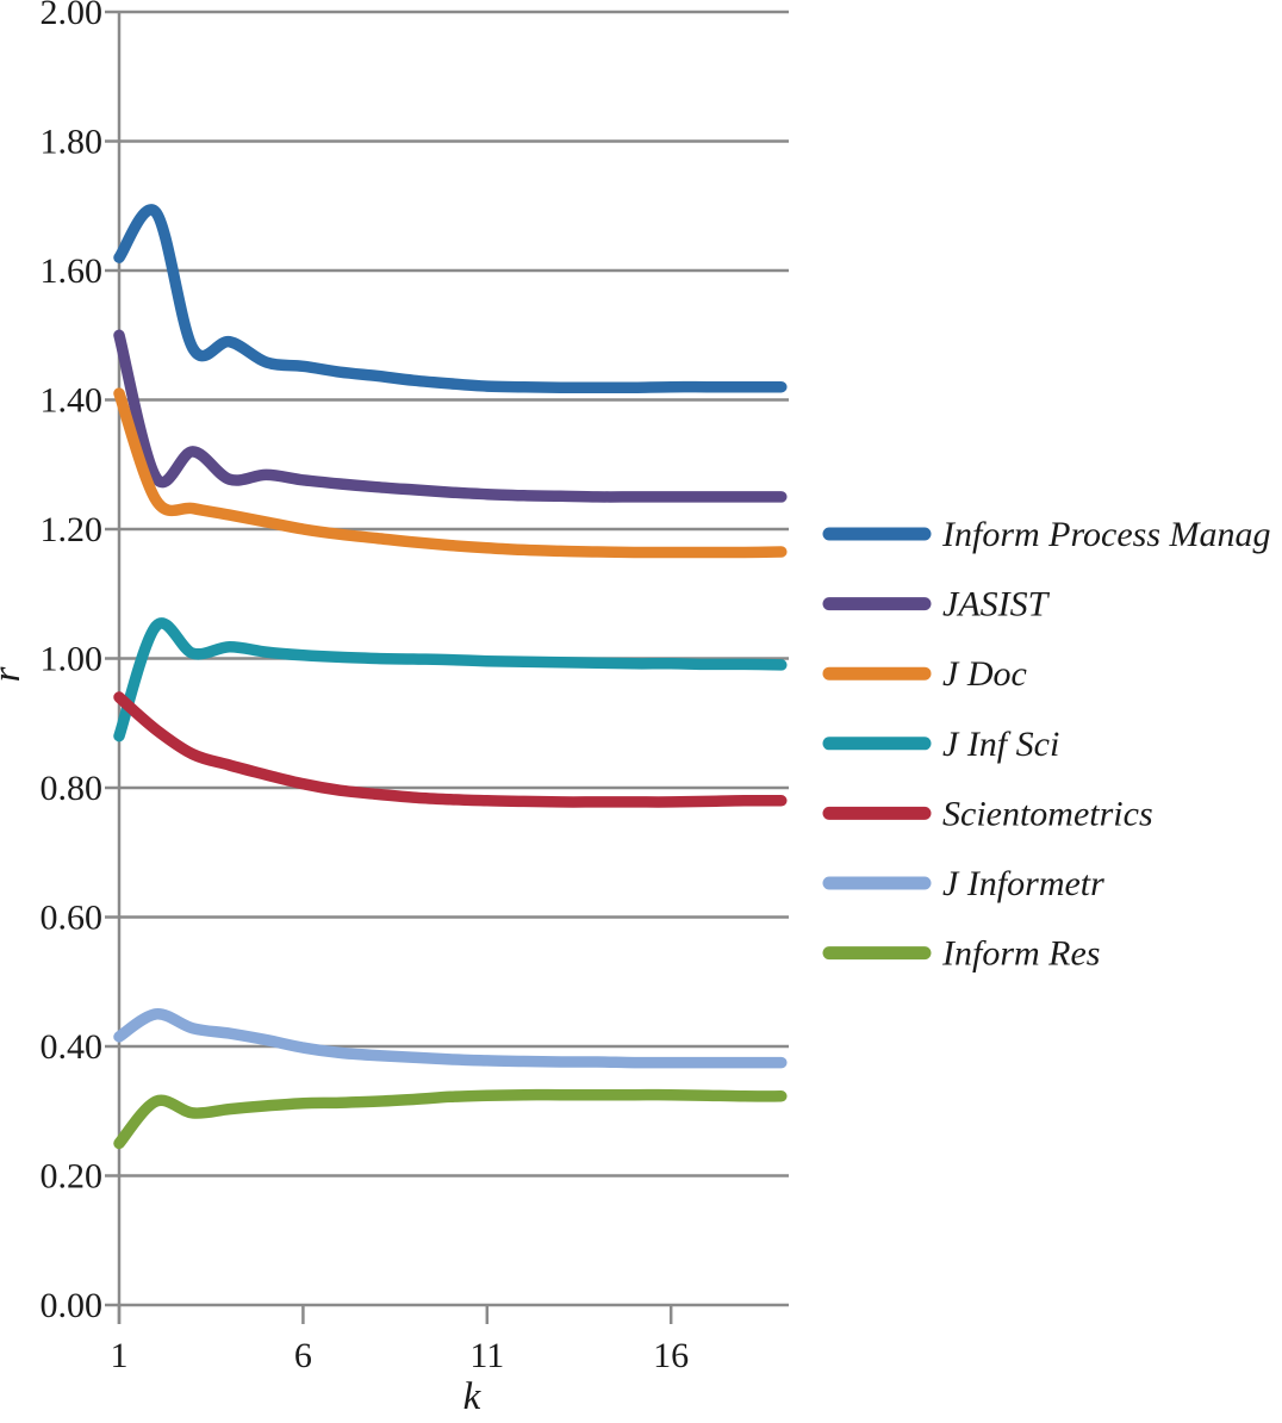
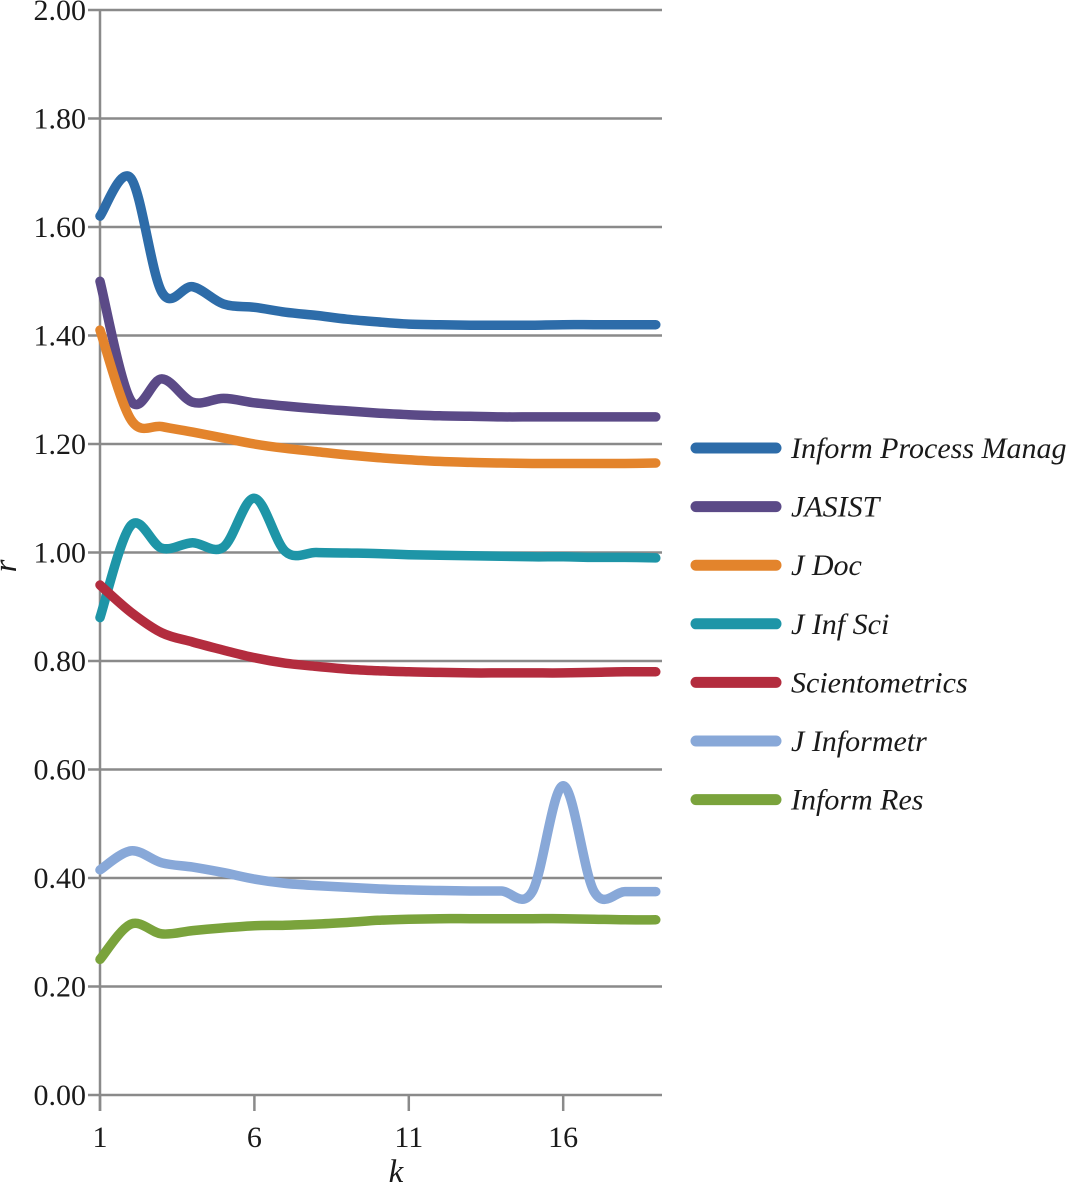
J Inf Sci/6: 1.00 -> 1.10
J Informetr/16: 0.38 -> 0.57
